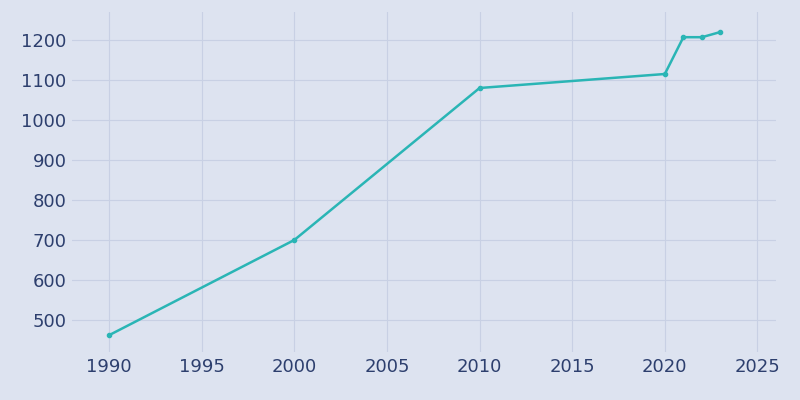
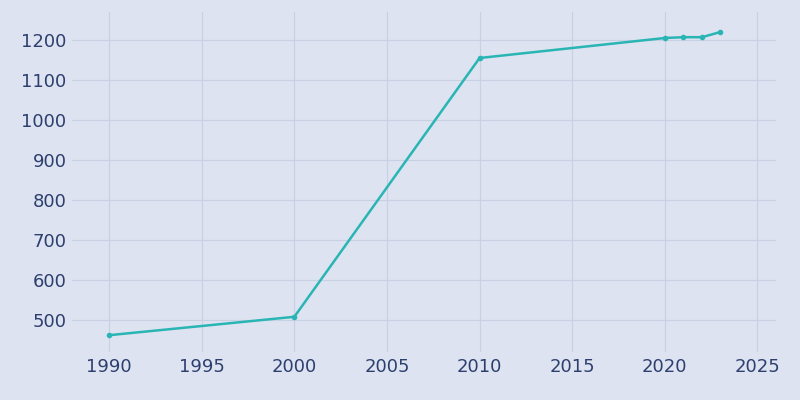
2000: 700 -> 508
2010: 1080 -> 1155
2020: 1115 -> 1205
